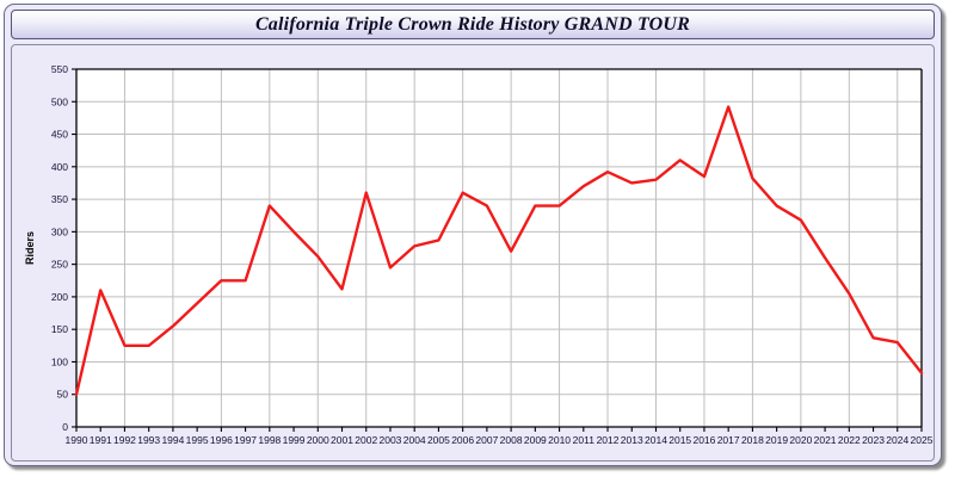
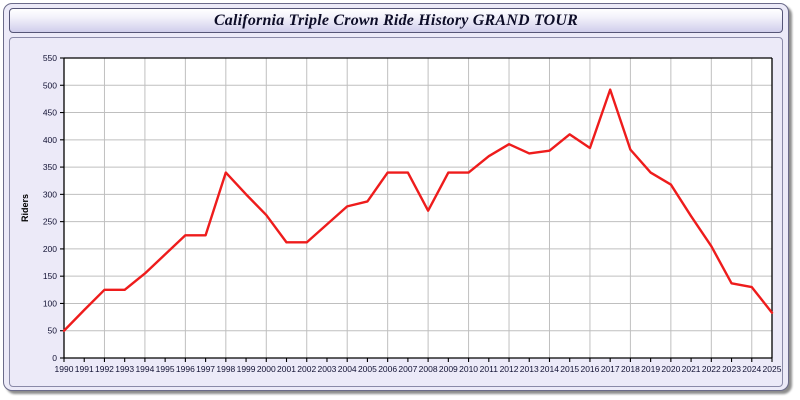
1991: 210 -> 90
2002: 360 -> 210
2006: 360 -> 340
